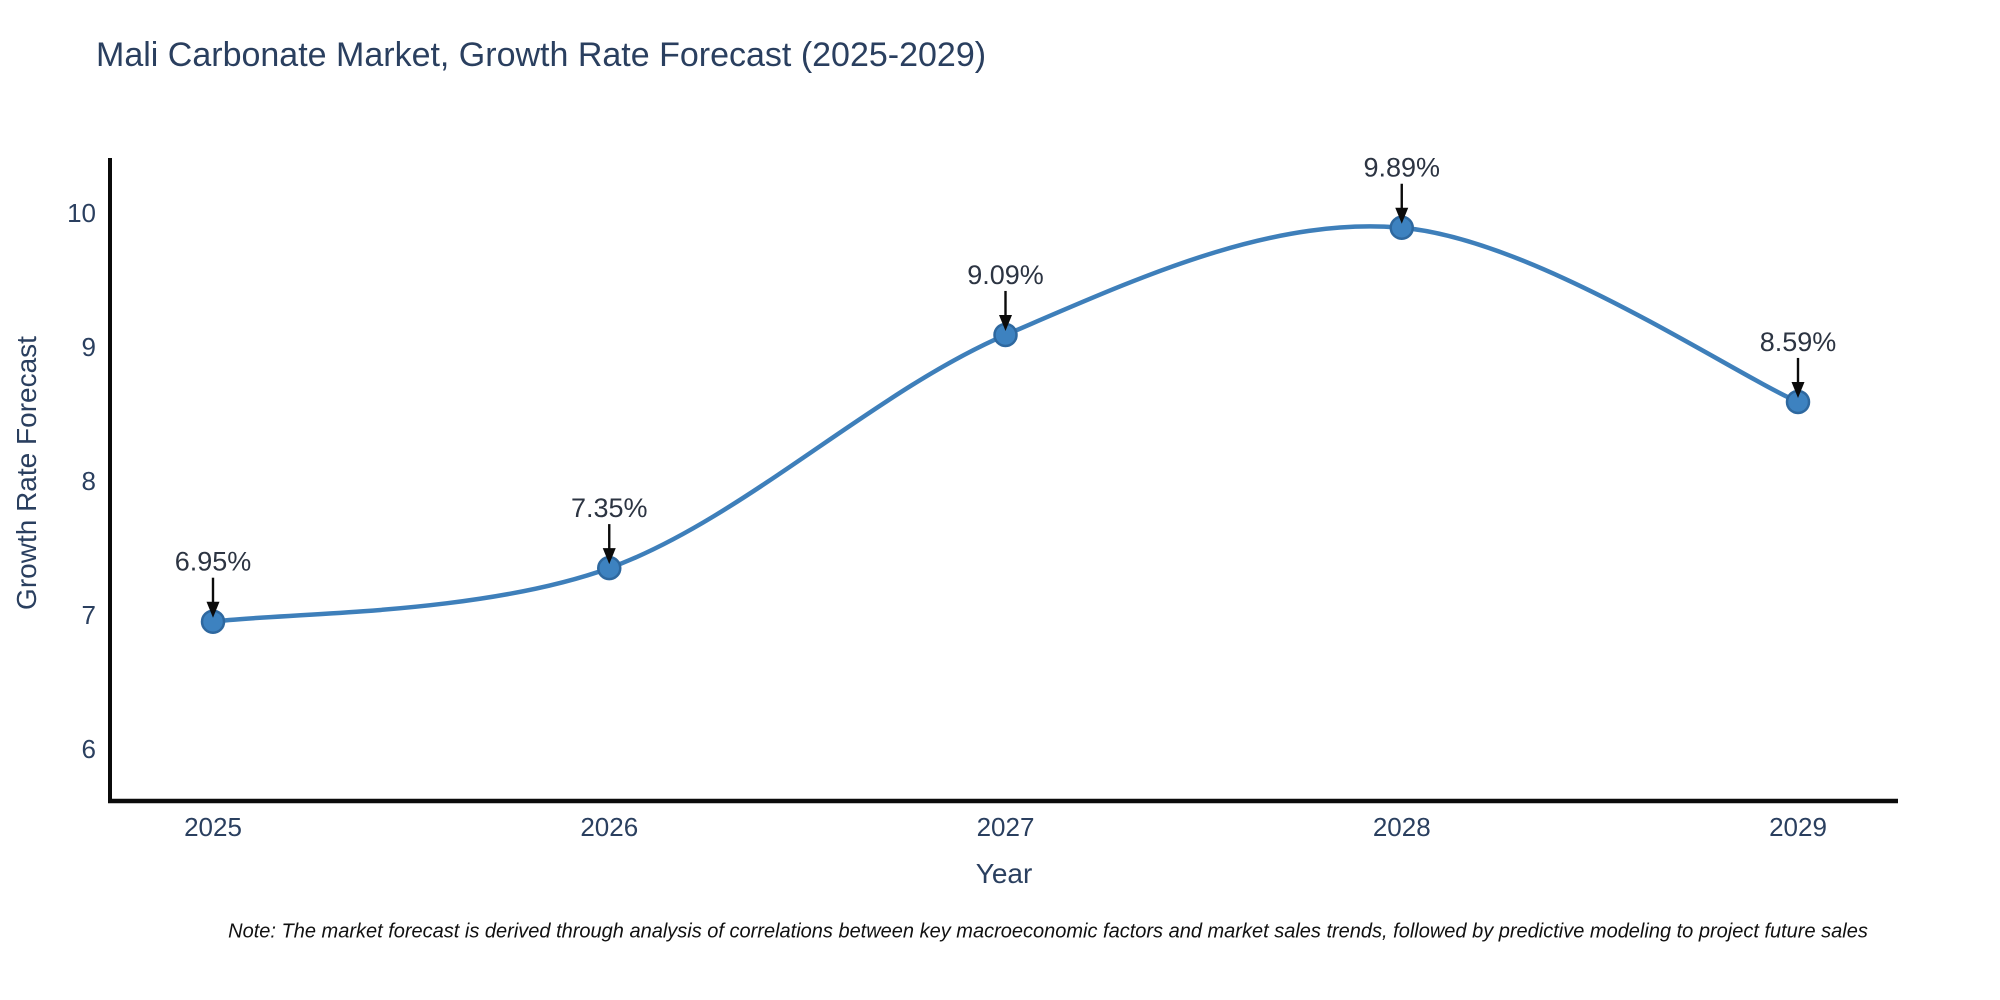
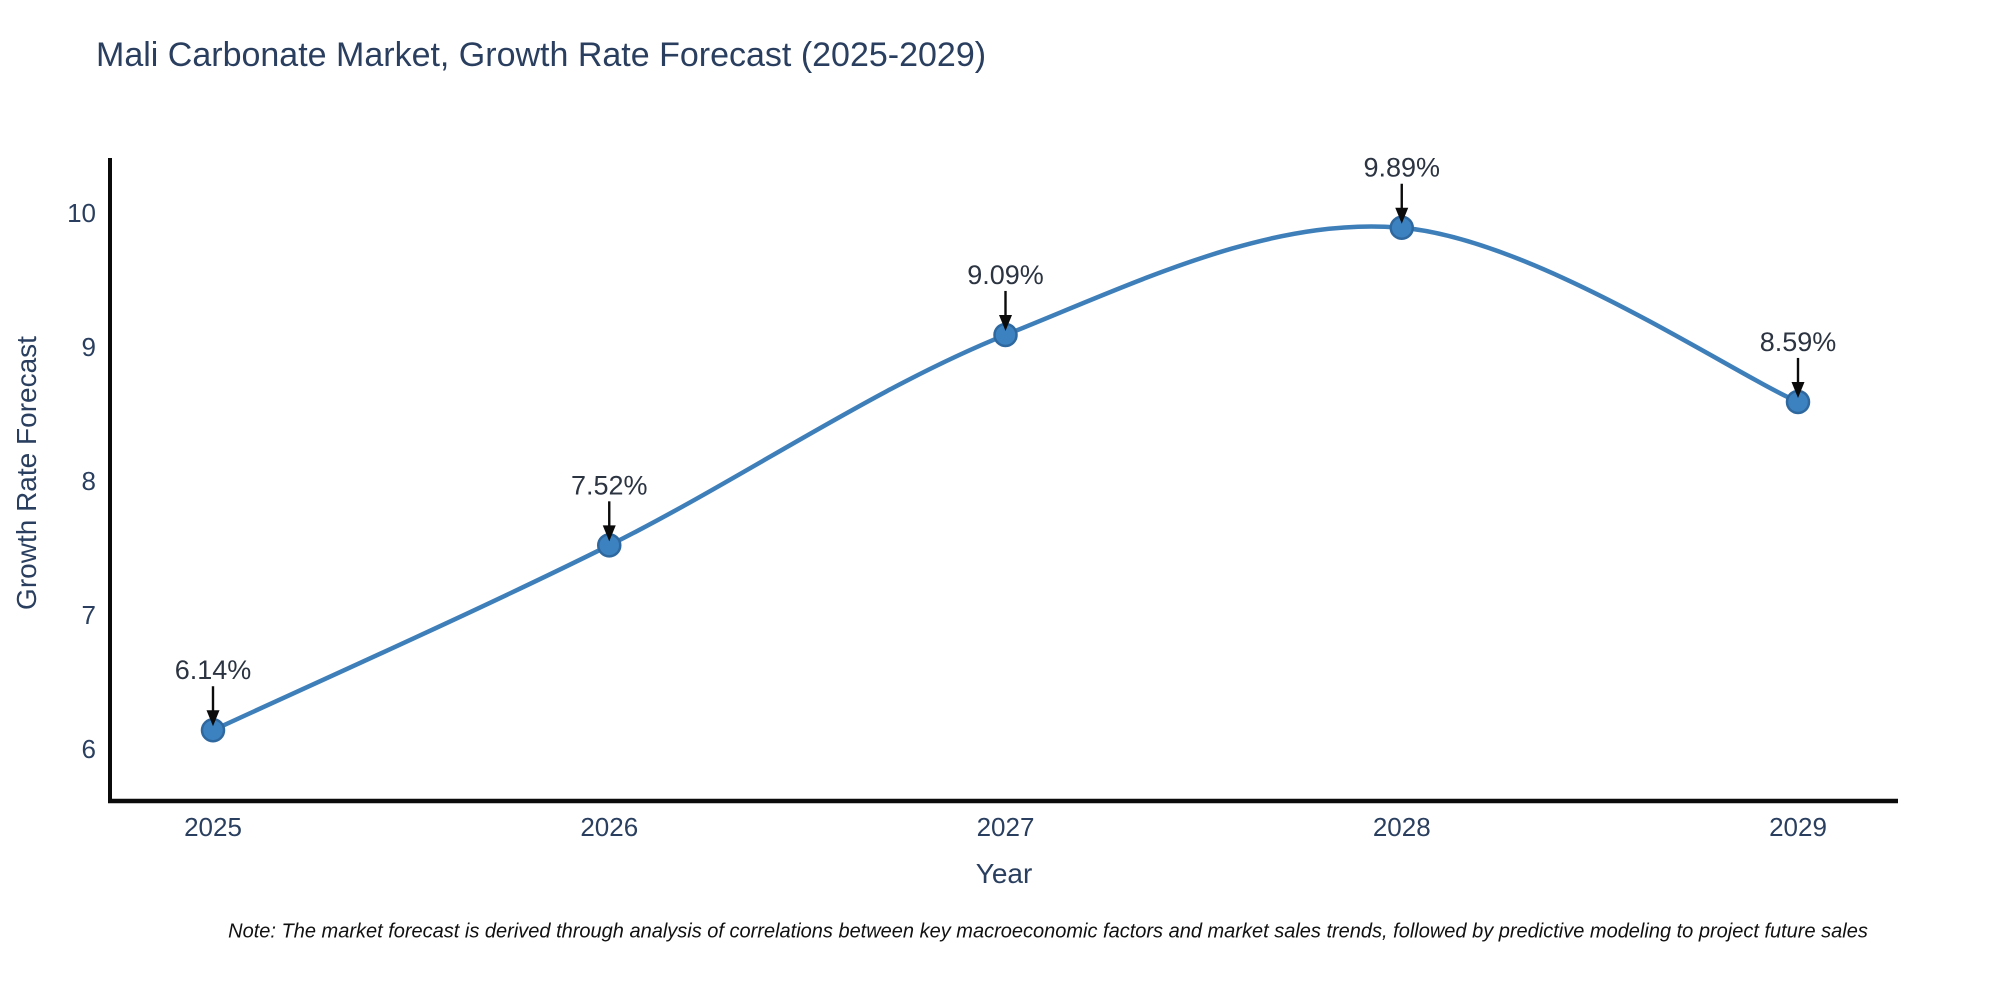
2025: 6.95% -> 6.14%
2026: 7.35% -> 7.52%
